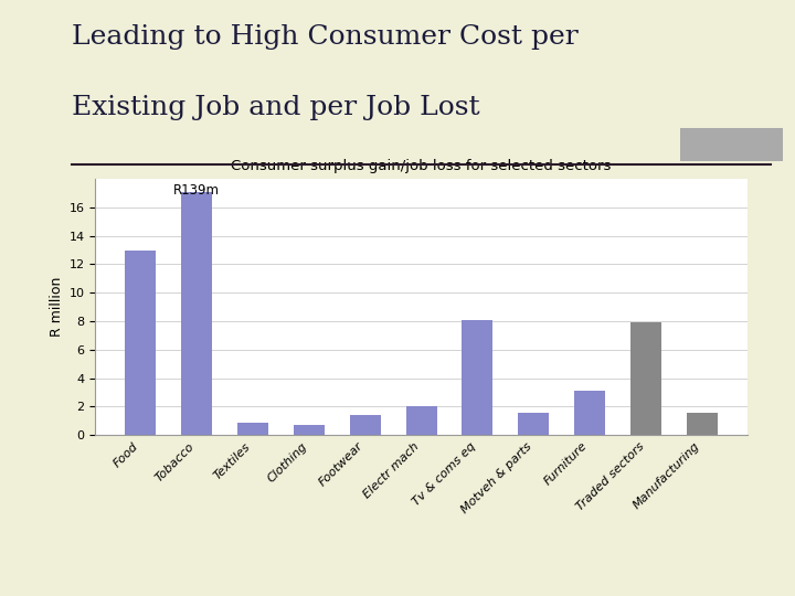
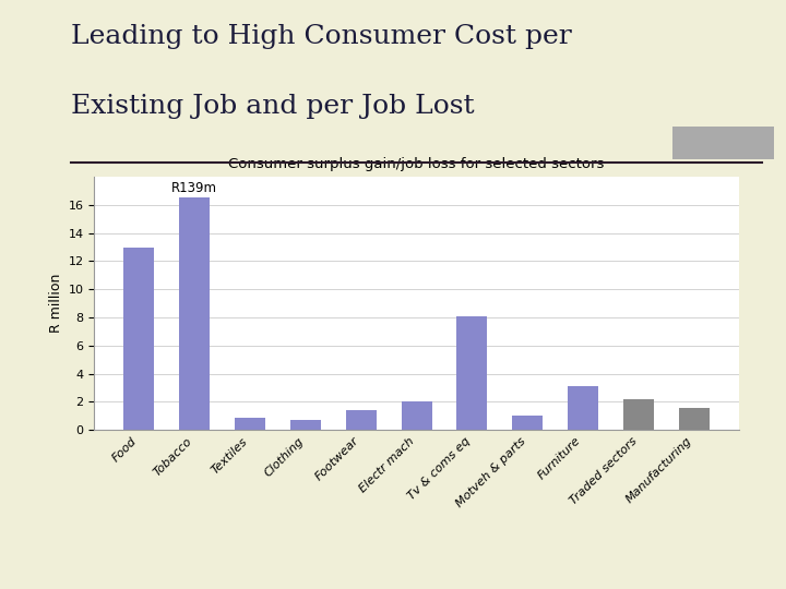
Tobacco: 17.1 -> 16.5
Motveh & parts: 1.6 -> 1.1
Traded sectors: 7.9 -> 2.2
